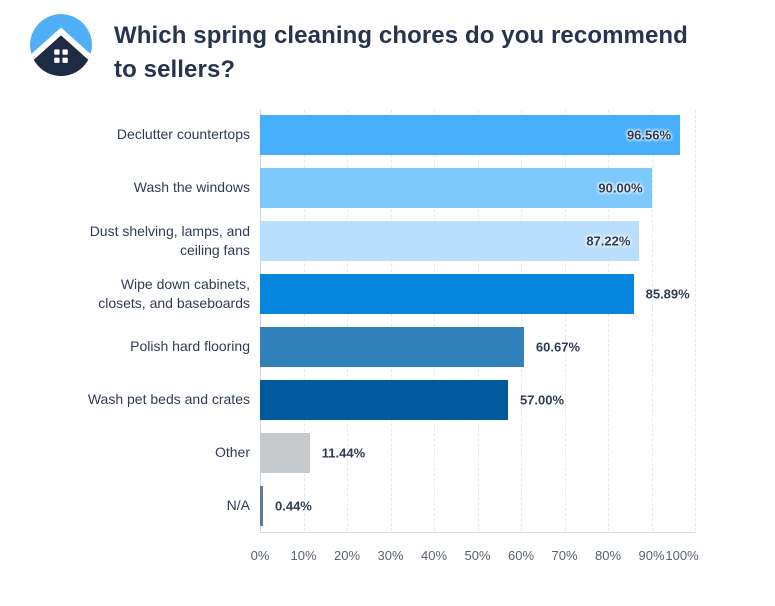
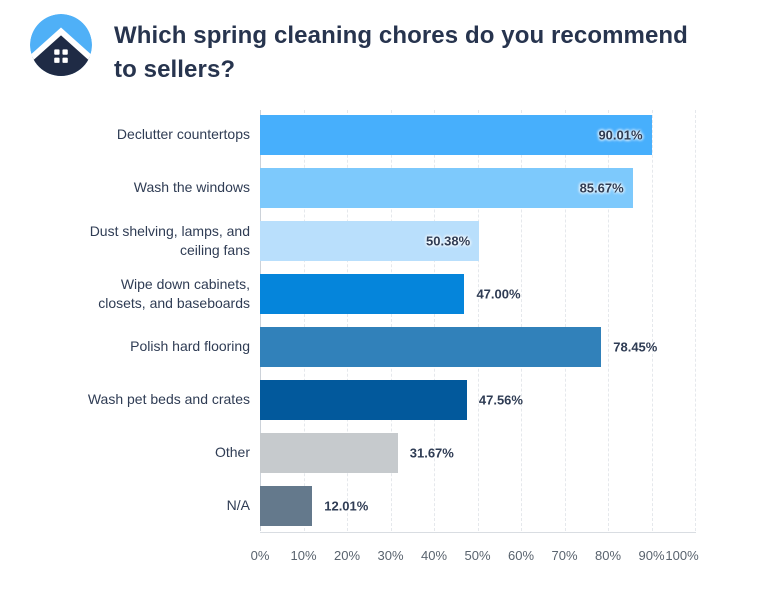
Declutter countertops: 96.56% -> 90.01%
Wash the windows: 90.00% -> 85.67%
Dust shelving, lamps, and ceiling fans: 87.22% -> 50.38%
Wipe down cabinets, closets, and baseboards: 85.89% -> 47.00%
Polish hard flooring: 60.67% -> 78.45%
Wash pet beds and crates: 57.00% -> 47.56%
Other: 11.44% -> 31.67%
N/A: 0.44% -> 12.01%
